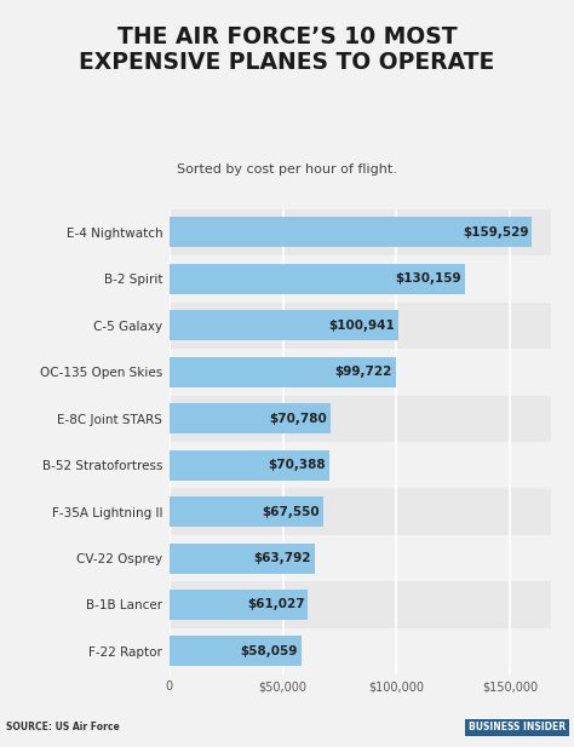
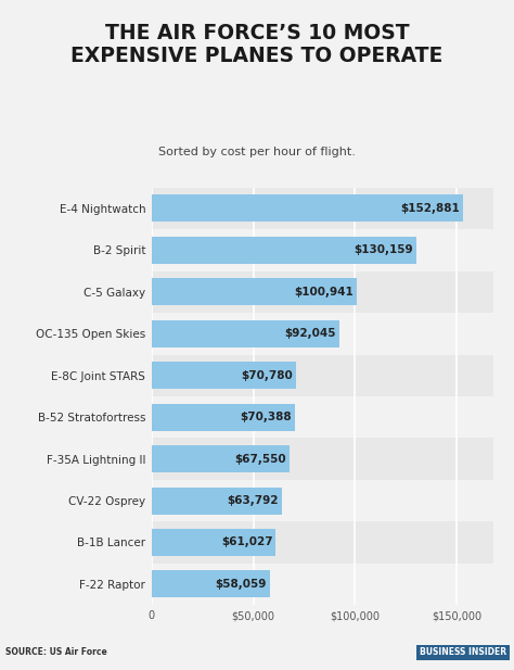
E-4 Nightwatch: $159,529 -> $152,881
OC-135 Open Skies: $99,722 -> $92,045
